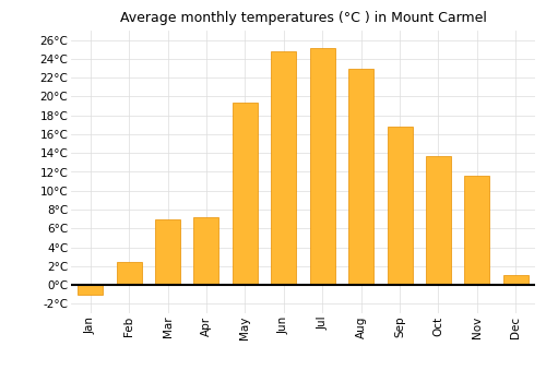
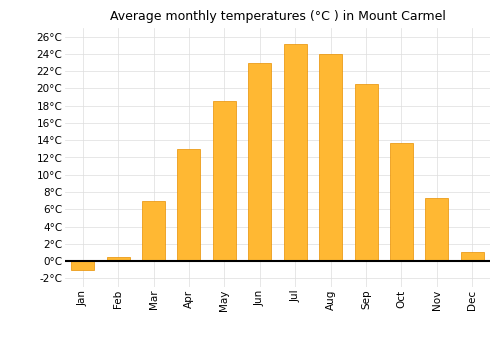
Feb: 2.4°C -> 0.5°C
Apr: 7.2°C -> 13.0°C
May: 19.4°C -> 18.5°C
Jun: 24.8°C -> 23.0°C
Aug: 23.0°C -> 24.0°C
Sep: 16.8°C -> 20.5°C
Nov: 11.6°C -> 7.3°C
